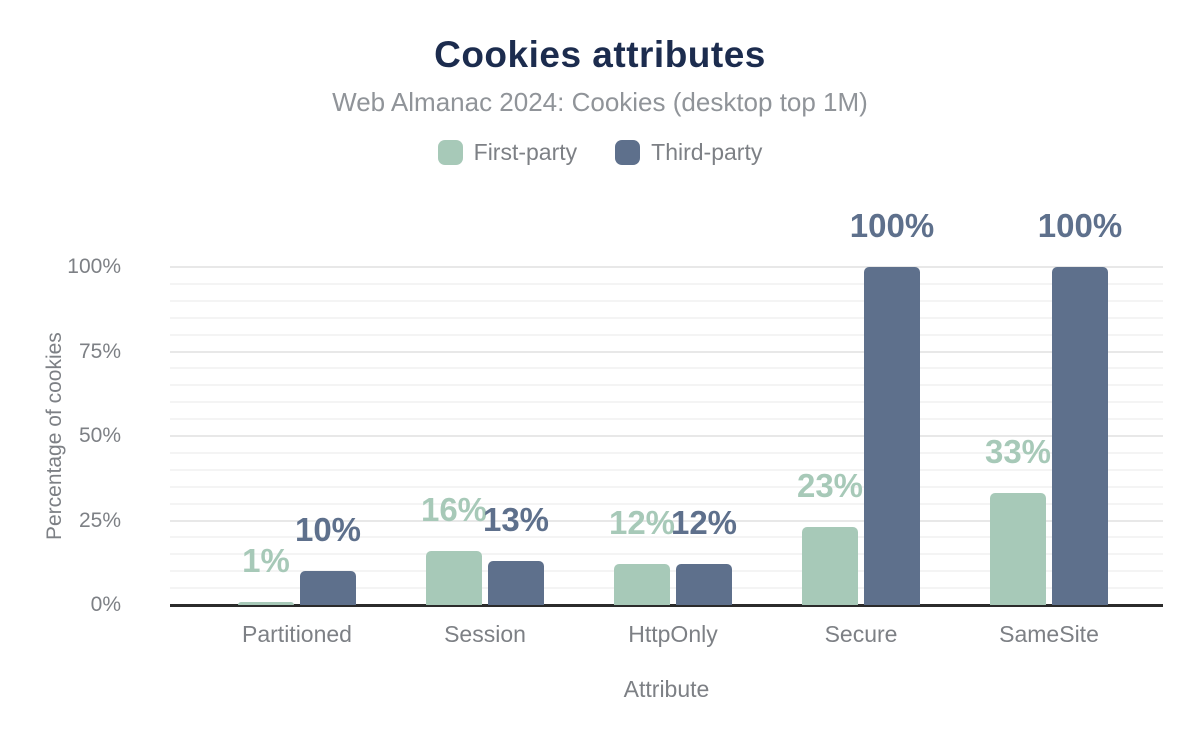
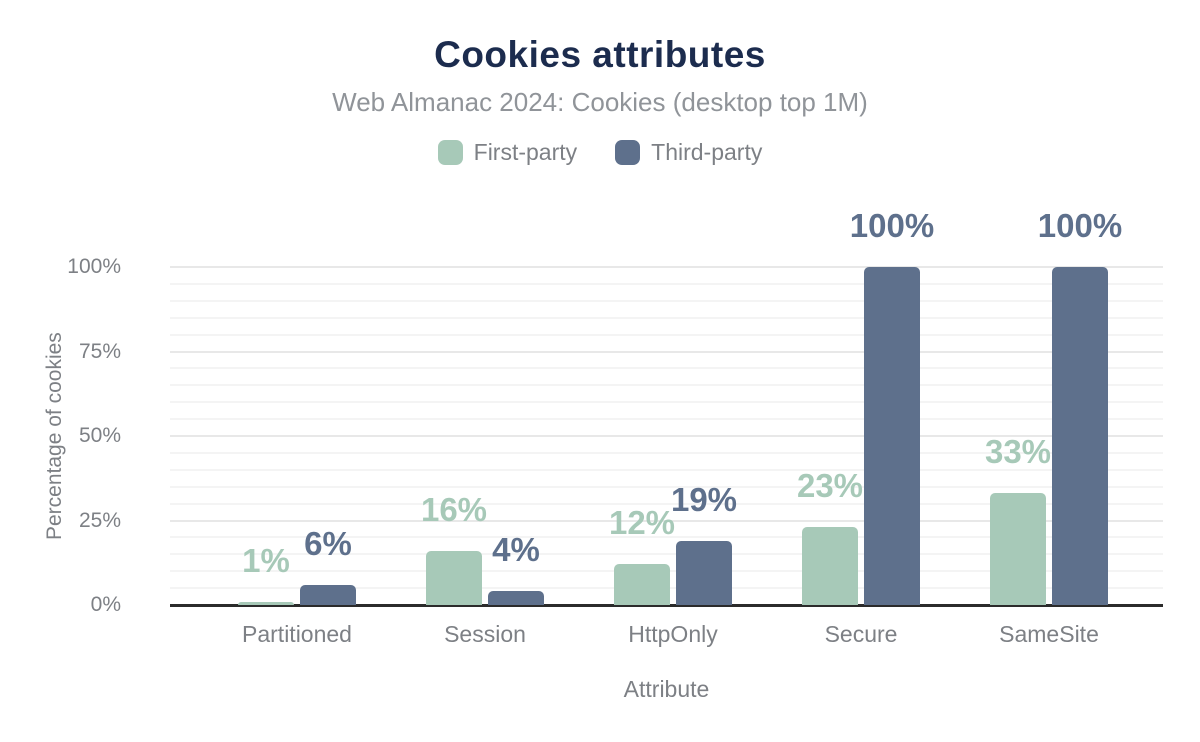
Third-party/Partitioned: 10% -> 6%
Third-party/Session: 13% -> 4%
Third-party/HttpOnly: 12% -> 19%
